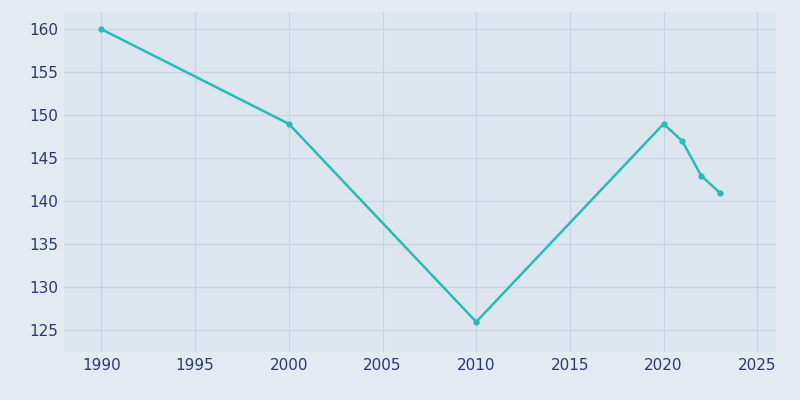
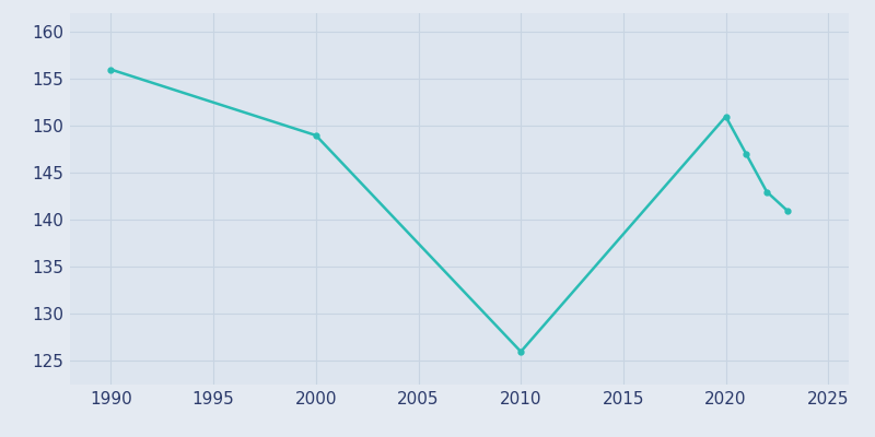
1990: 160 -> 156
2020: 149 -> 151
